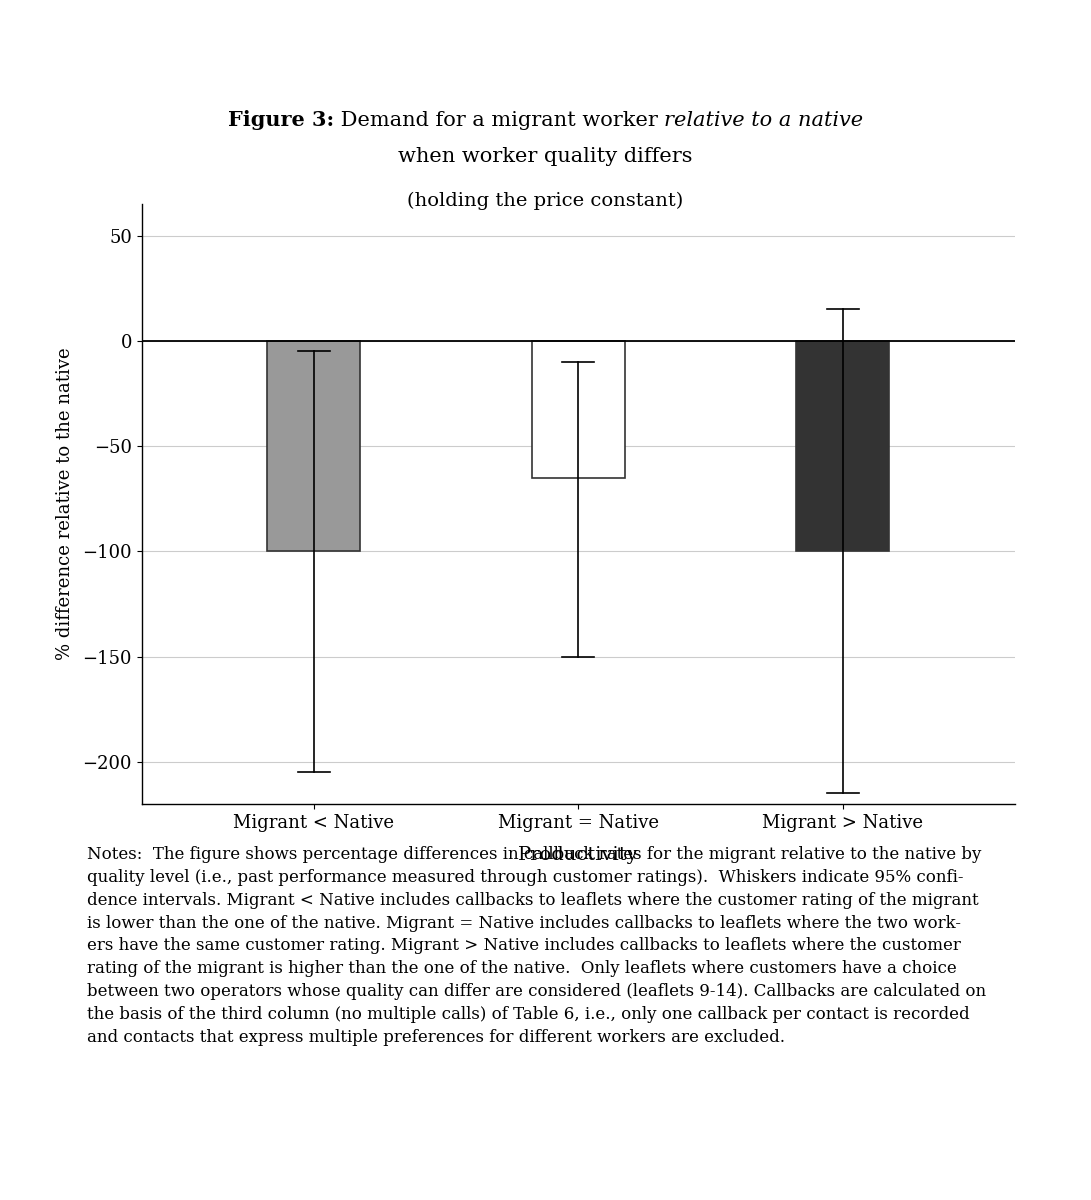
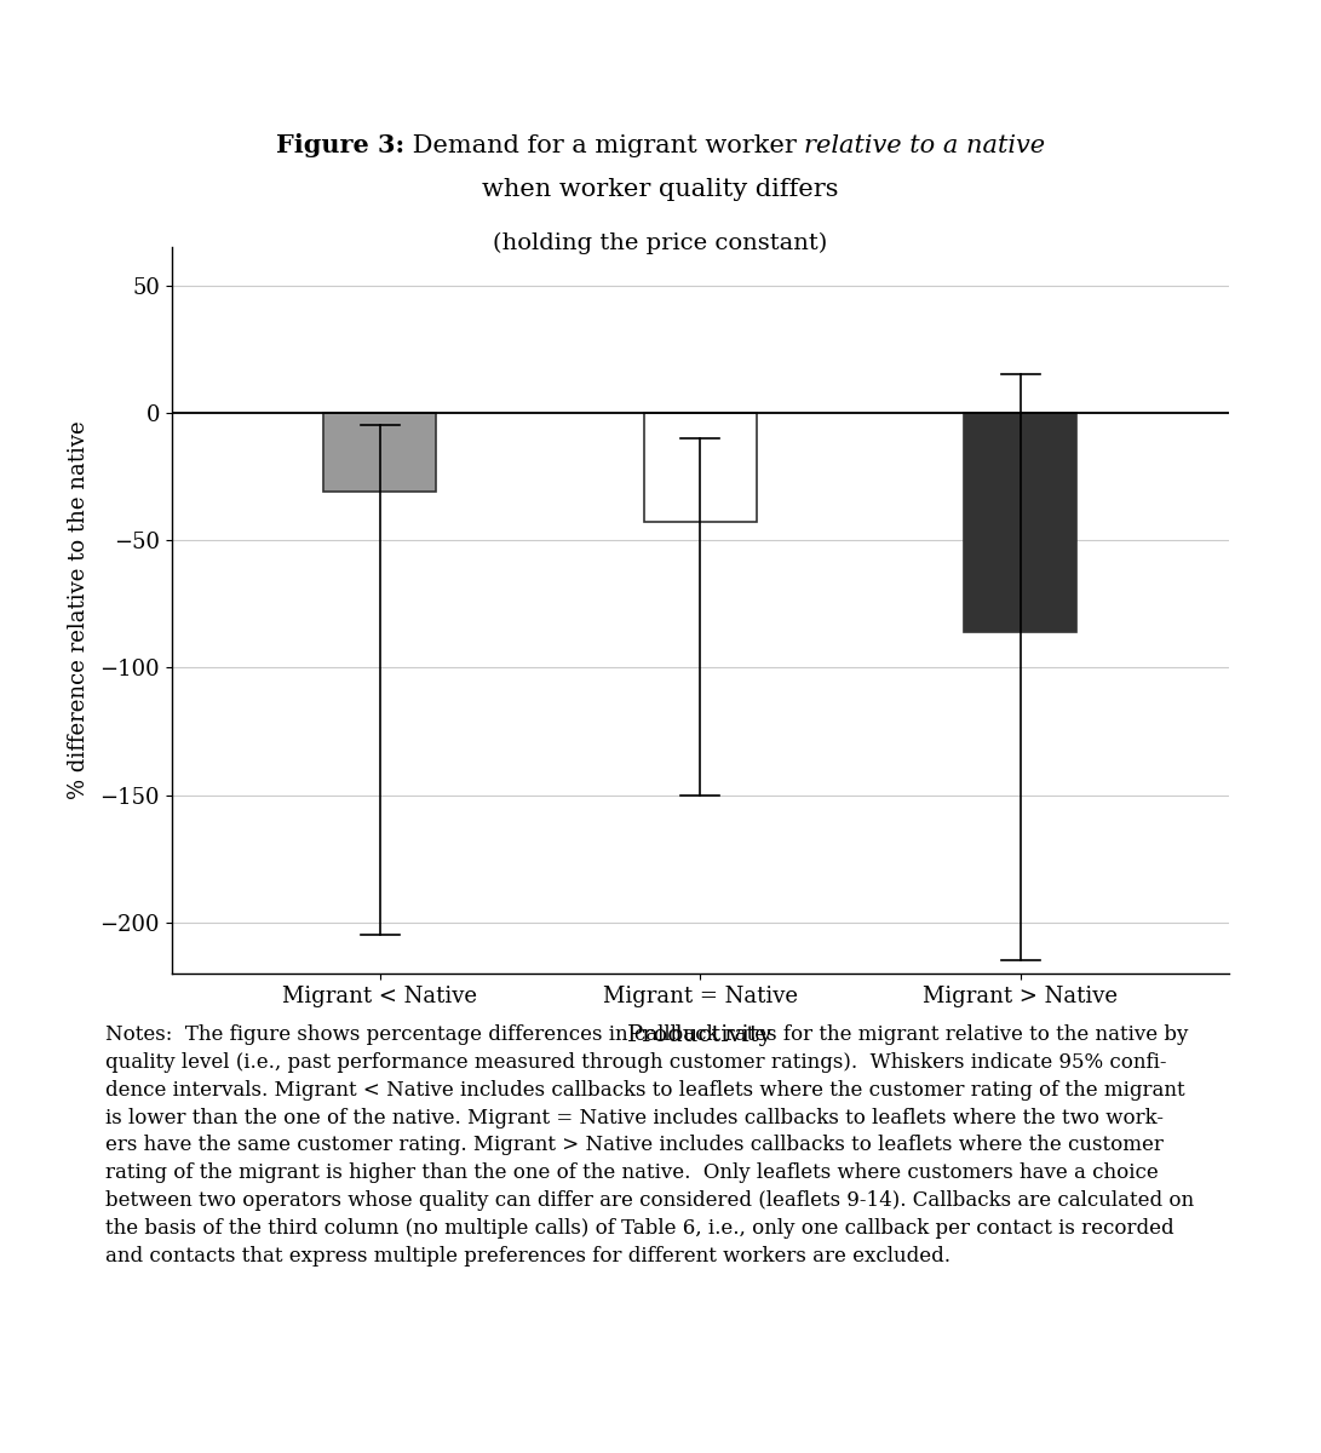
Migrant < Native: -100 -> -31
Migrant = Native: -65 -> -43
Migrant > Native: -100 -> -86
